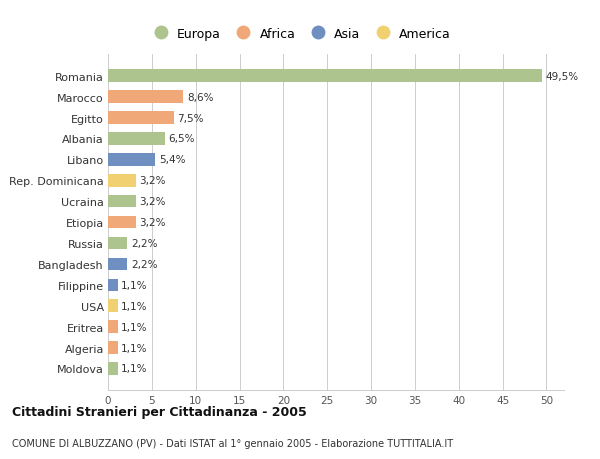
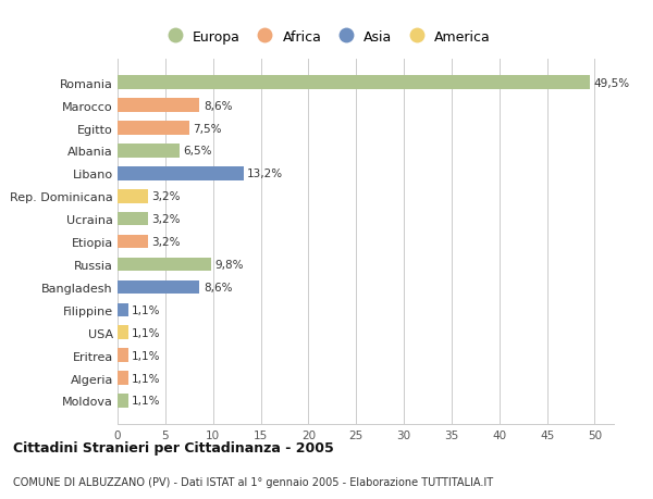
Libano: 5,4% -> 13,2%
Russia: 2,2% -> 9,8%
Bangladesh: 2,2% -> 8,6%
